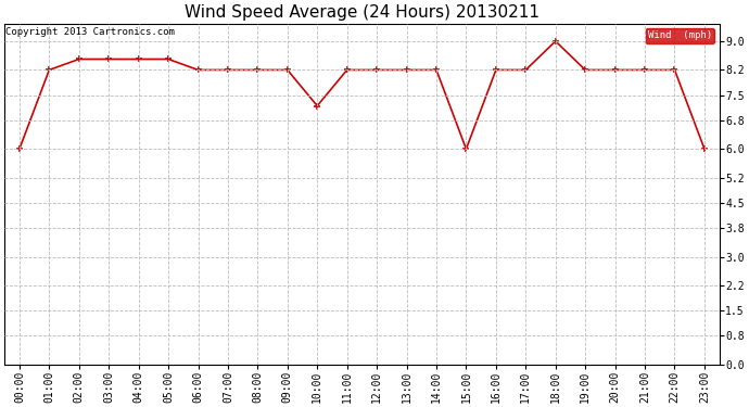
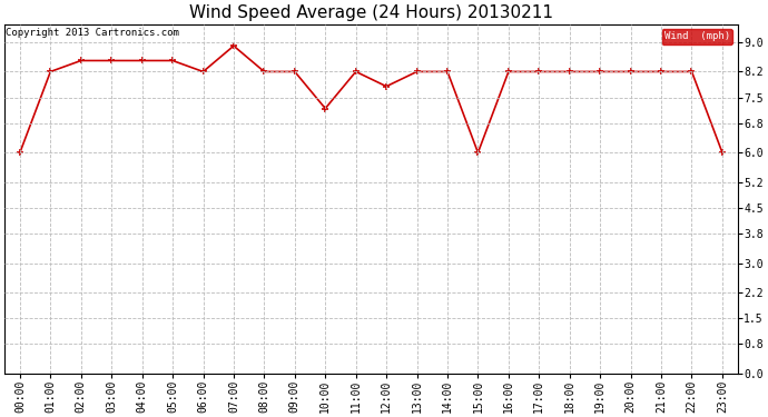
07:00: 8.2 -> 8.9
12:00: 8.2 -> 7.8
18:00: 9.0 -> 8.2
